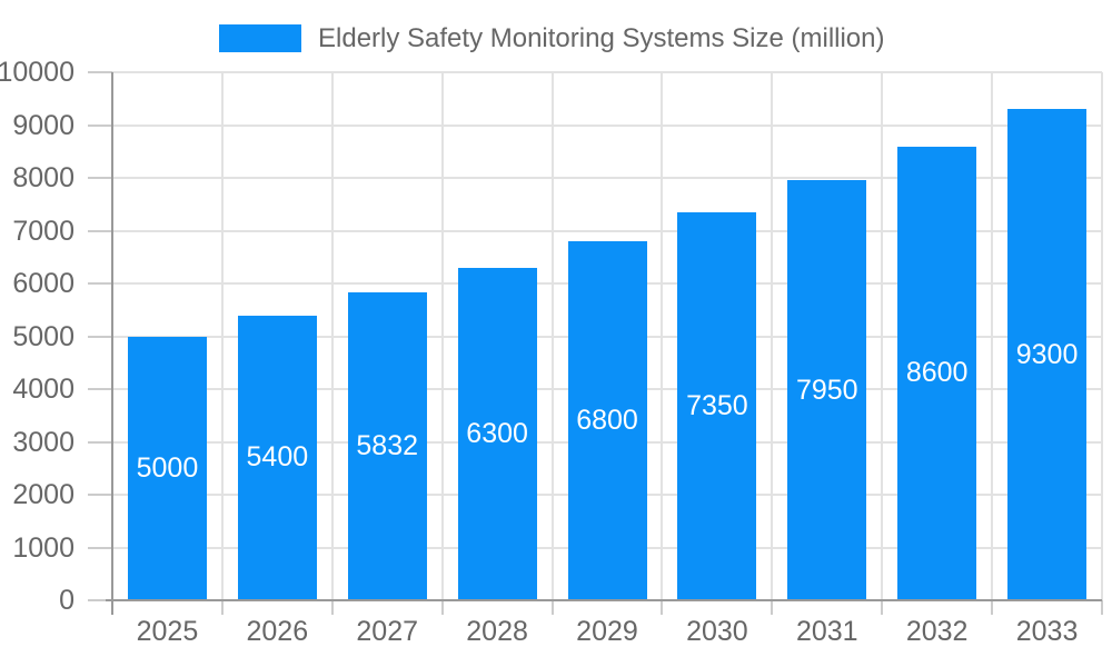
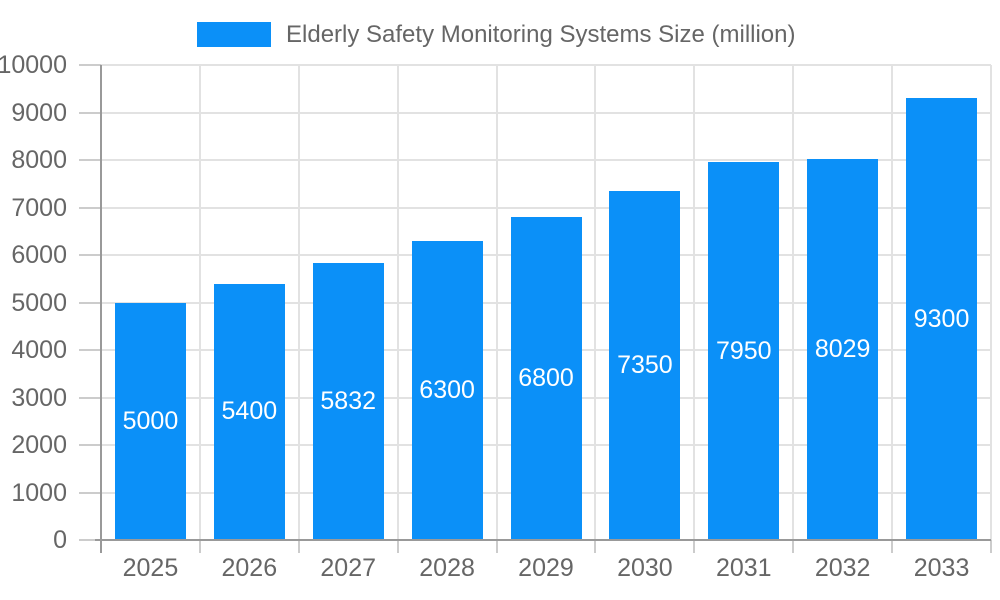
2032: 8600 -> 8029
